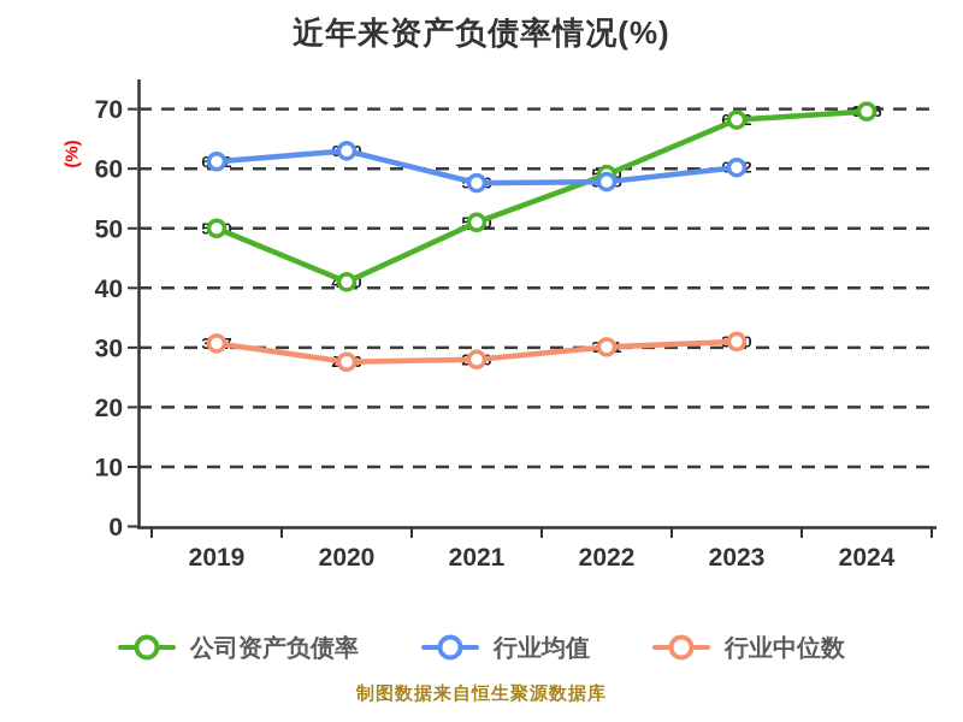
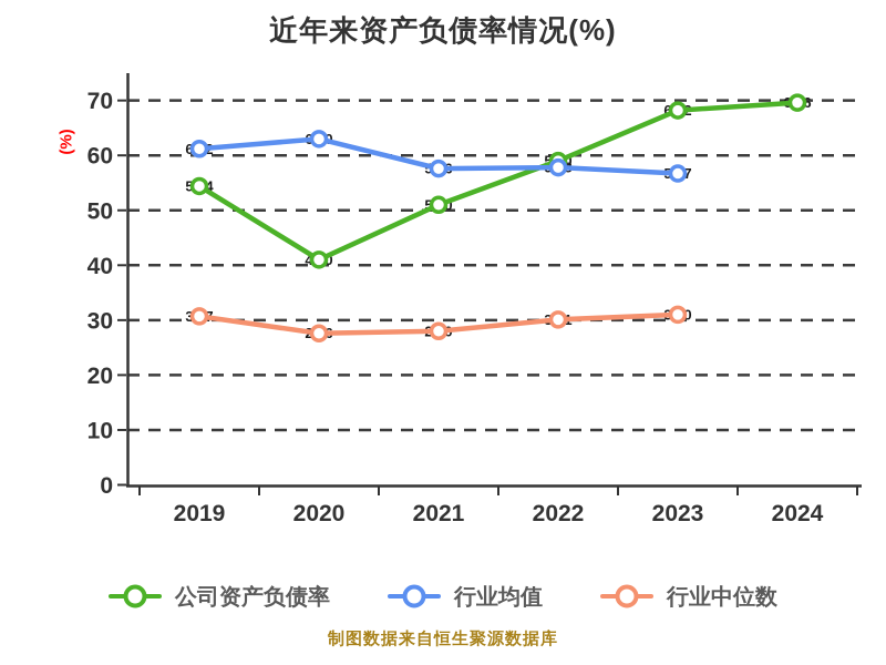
公司资产负债率/2019: 50.0 -> 54.4
行业均值/2023: 60.2 -> 56.7
